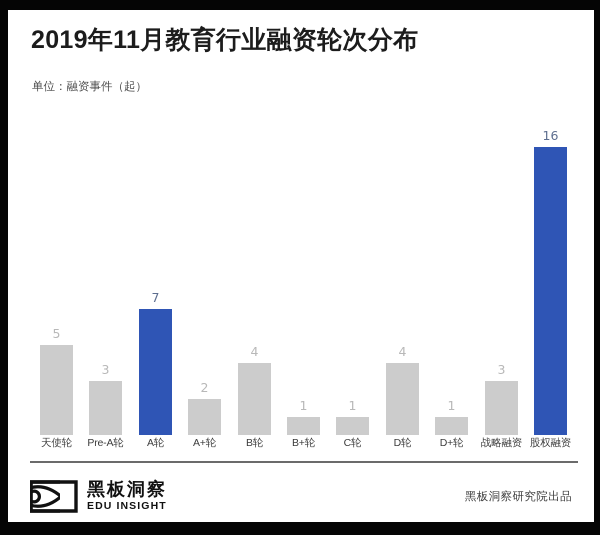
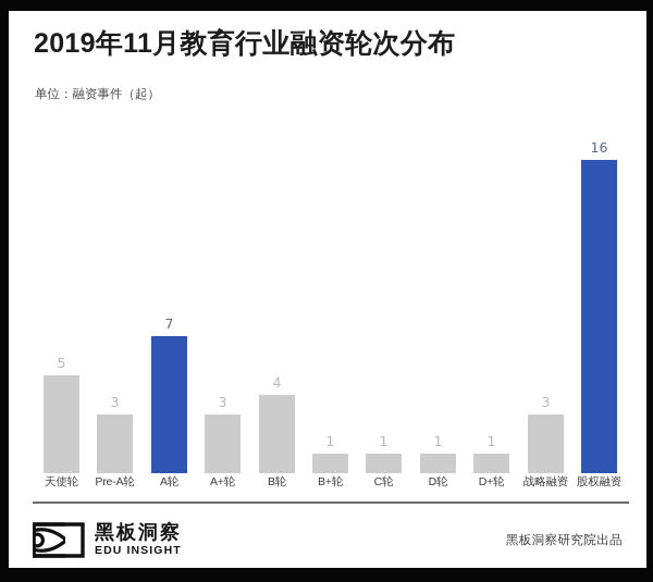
A+轮: 2 -> 3
D轮: 4 -> 1
